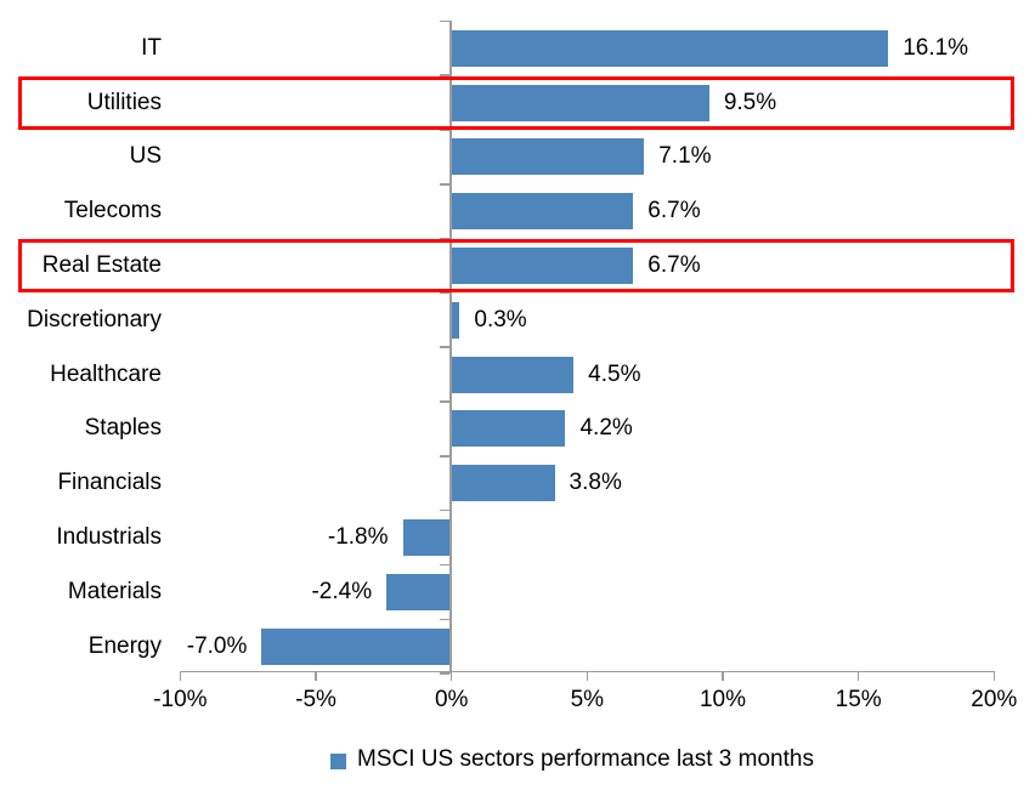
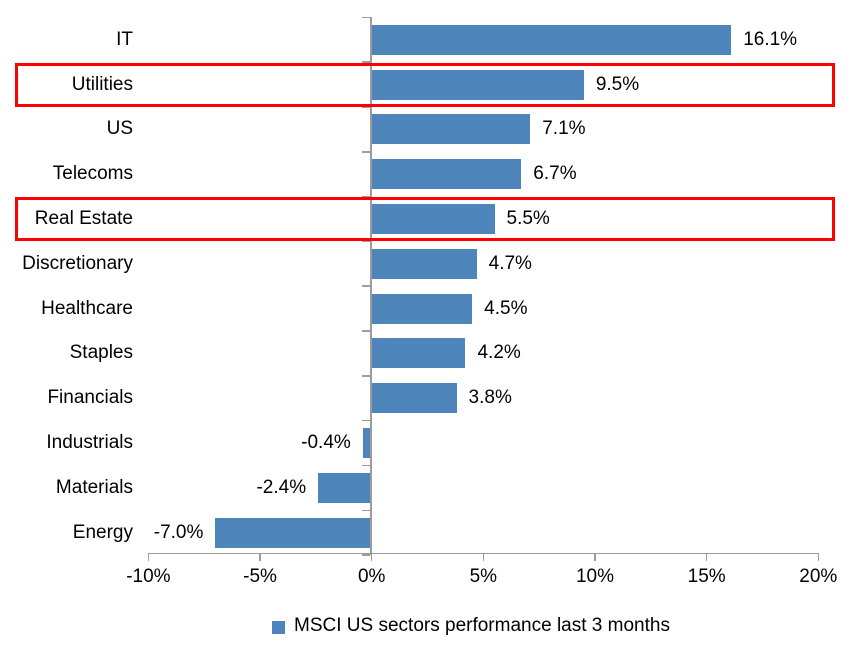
Real Estate: 6.7% -> 5.5%
Discretionary: 0.3% -> 4.7%
Industrials: -1.8% -> -0.4%
